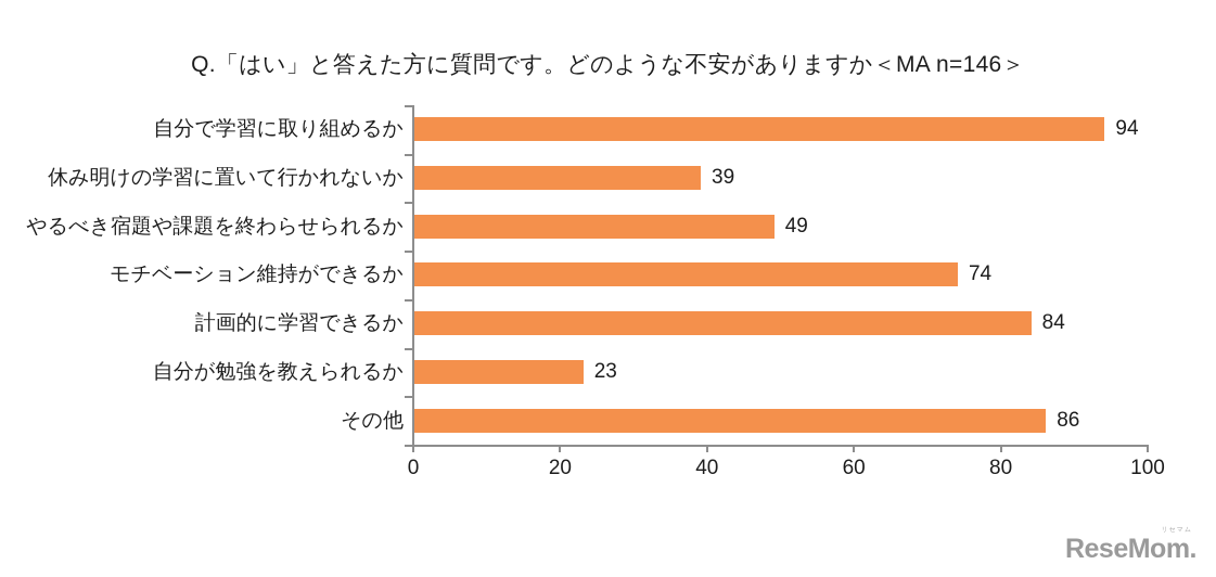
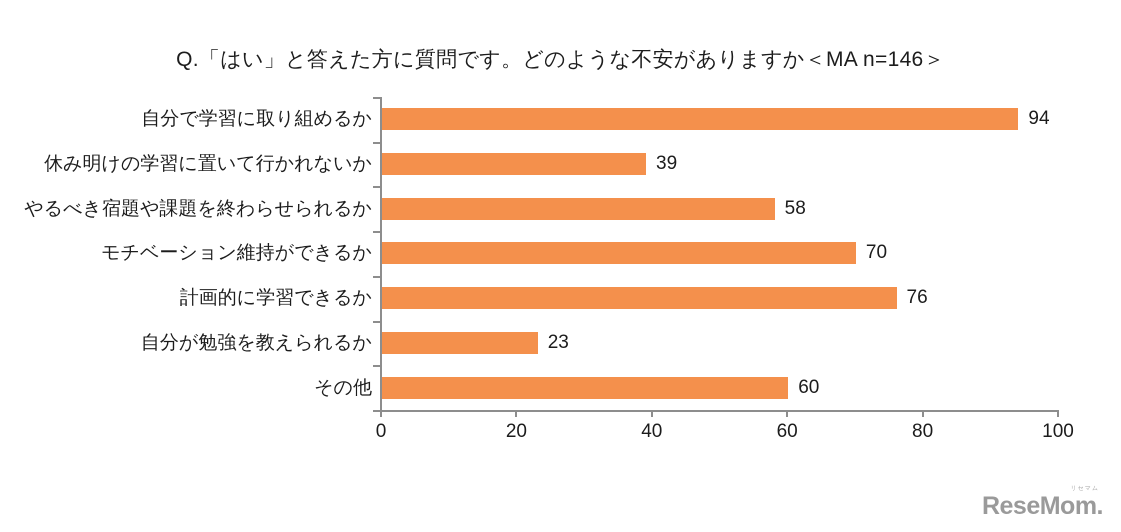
やるべき宿題や課題を終わらせられるか: 49 -> 58
モチベーション維持ができるか: 74 -> 70
計画的に学習できるか: 84 -> 76
その他: 86 -> 60
